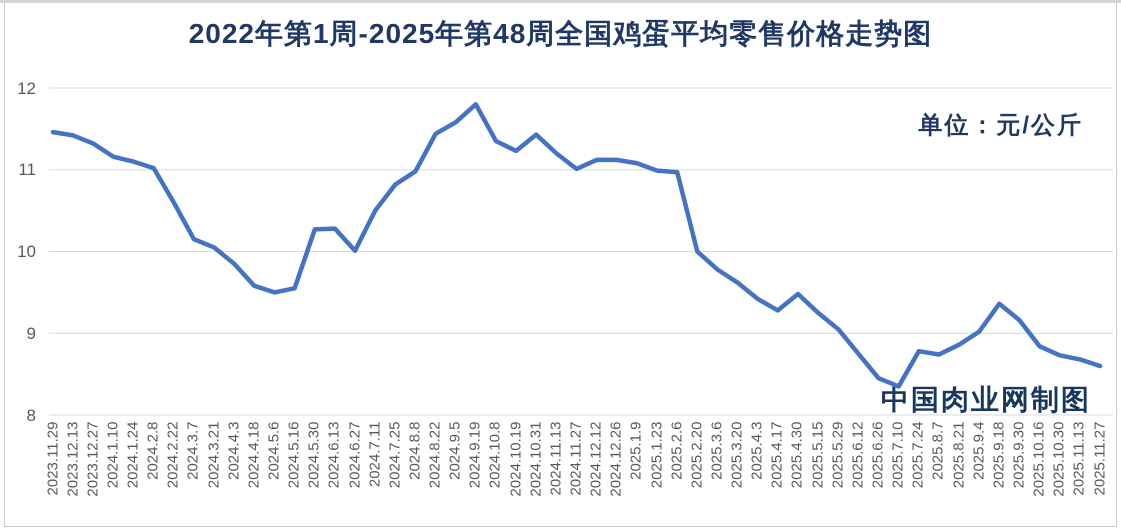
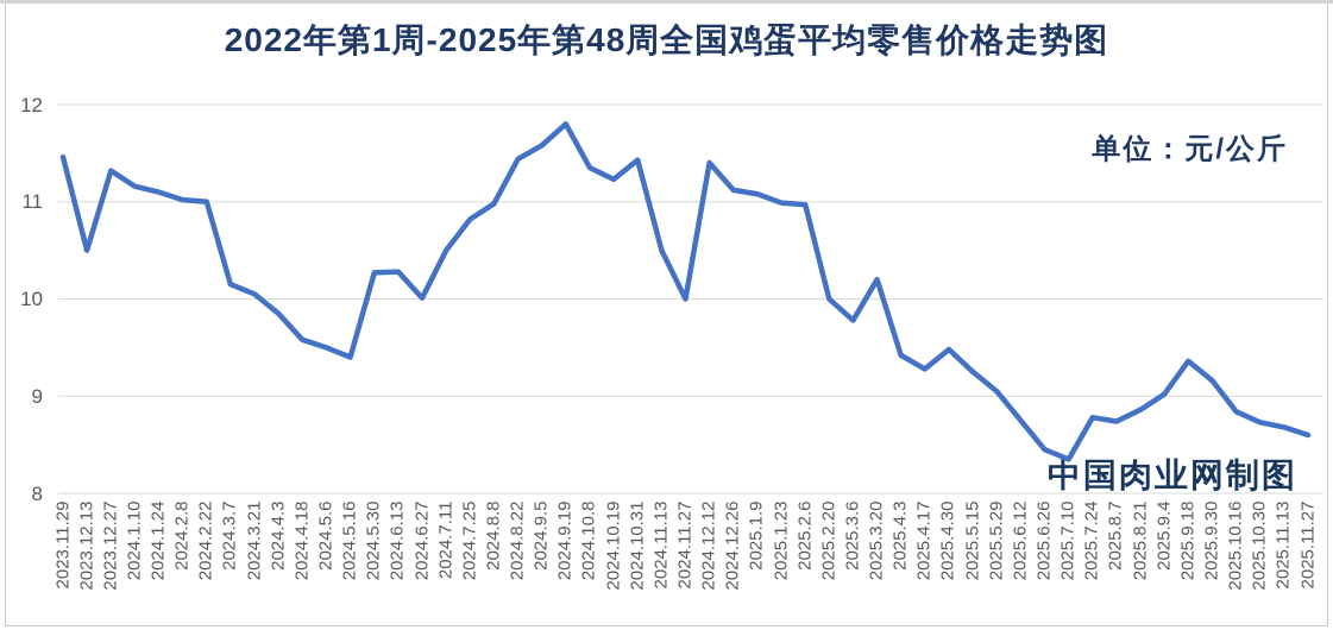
2023.12.13: 11.4 -> 10.5
2024.2.22: 10.6 -> 11.0
2024.5.16: 9.6 -> 9.4
2024.11.13: 11.2 -> 10.5
2024.11.27: 11.0 -> 10.0
2024.12.12: 11.1 -> 11.4
2025.3.20: 9.6 -> 10.2
